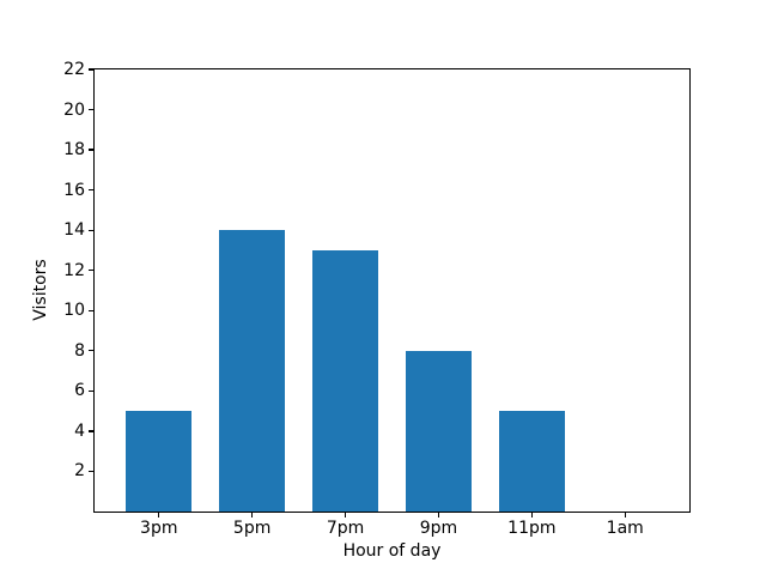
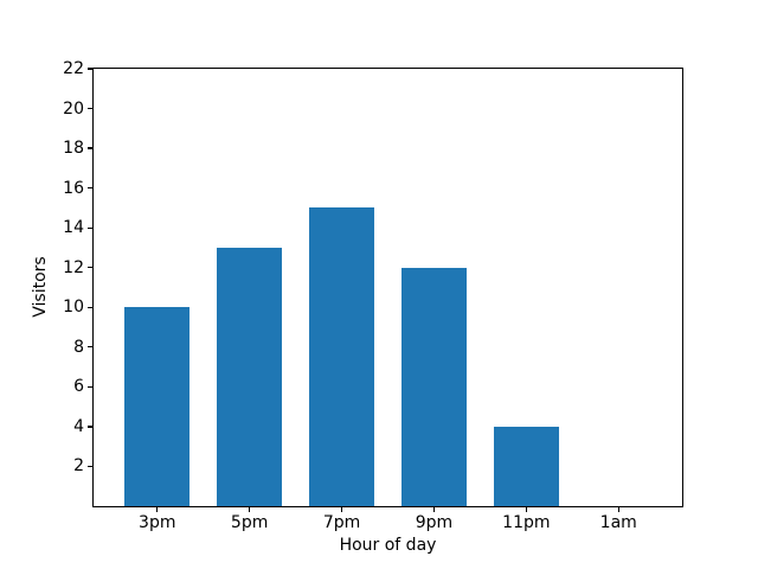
3pm: 5 -> 10
5pm: 14 -> 13
7pm: 13 -> 15
9pm: 8 -> 12
11pm: 5 -> 4
